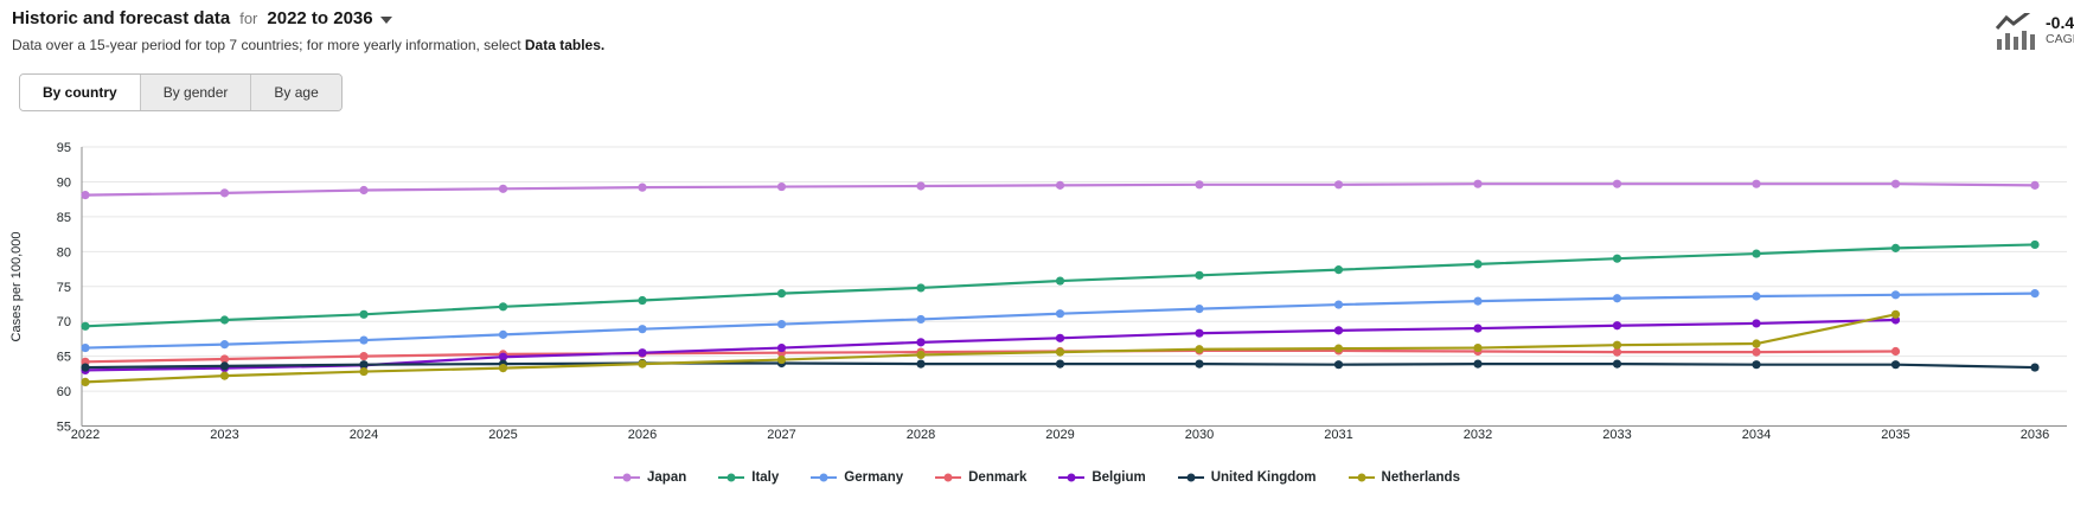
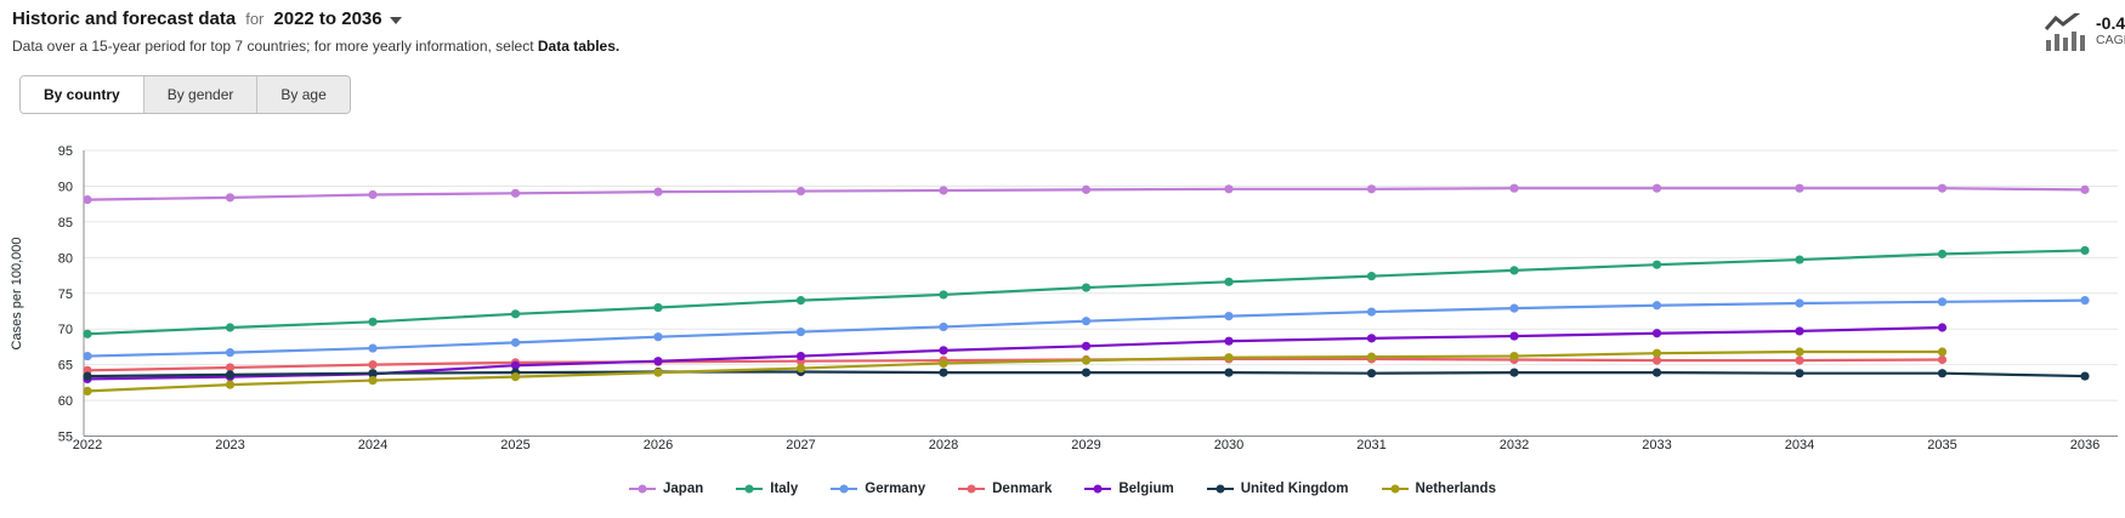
Netherlands/2035: 71 -> 67
